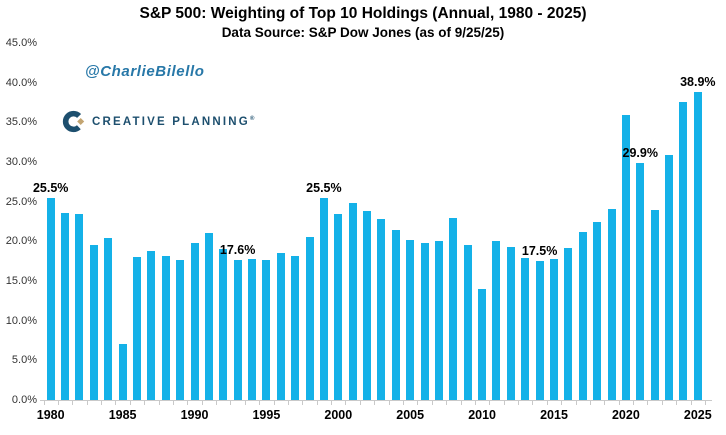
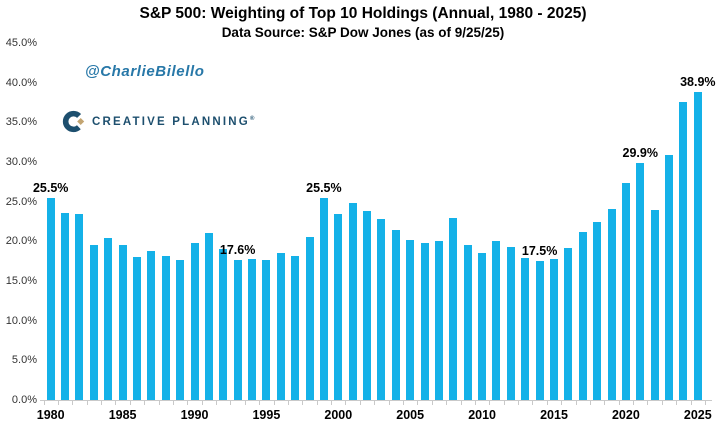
1985: 7% -> 20%
2010: 14% -> 18%
2020: 36% -> 27%
